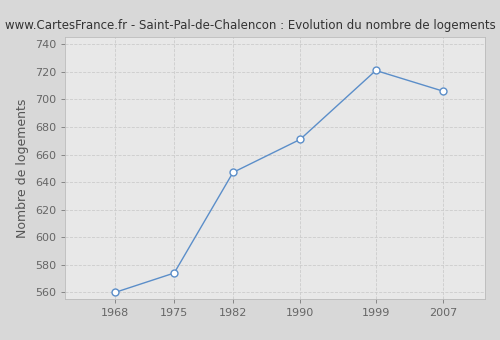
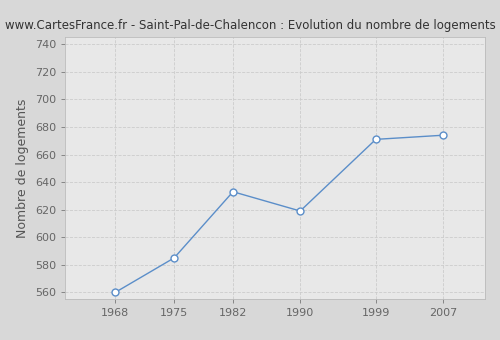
1975: 574 -> 585
1982: 647 -> 633
1990: 671 -> 619
1999: 721 -> 671
2007: 706 -> 674
